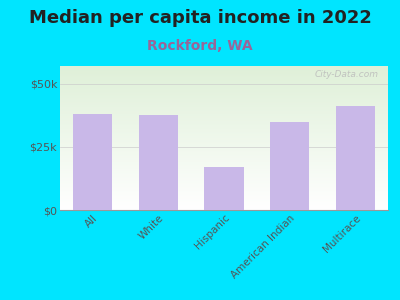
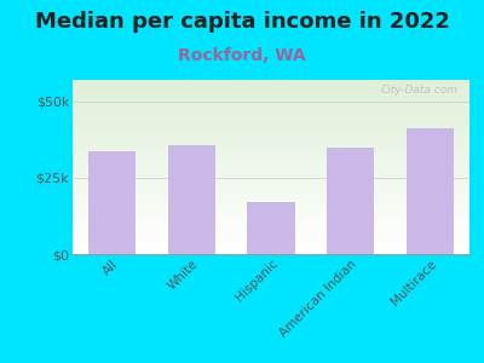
All: $38.0k -> $33.5k
White: $37.5k -> $35.5k
